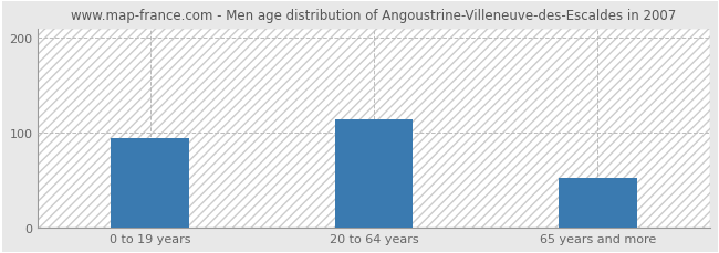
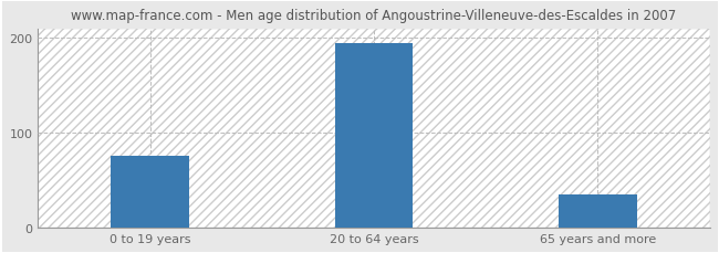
0 to 19 years: 94 -> 75
20 to 64 years: 114 -> 195
65 years and more: 52 -> 35
